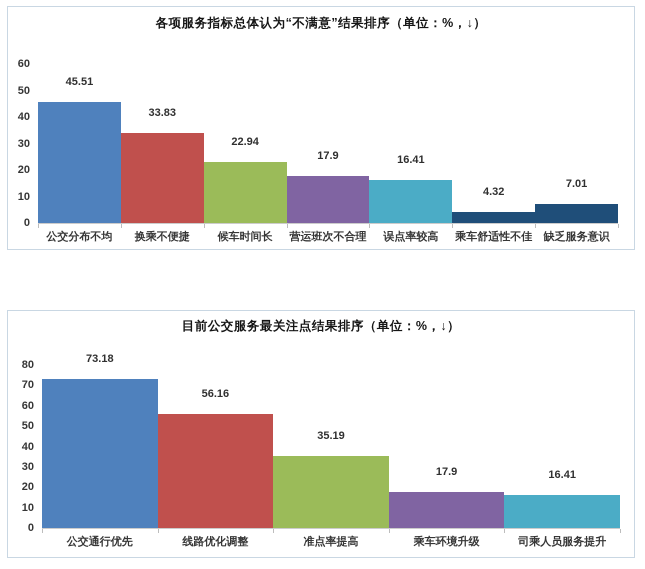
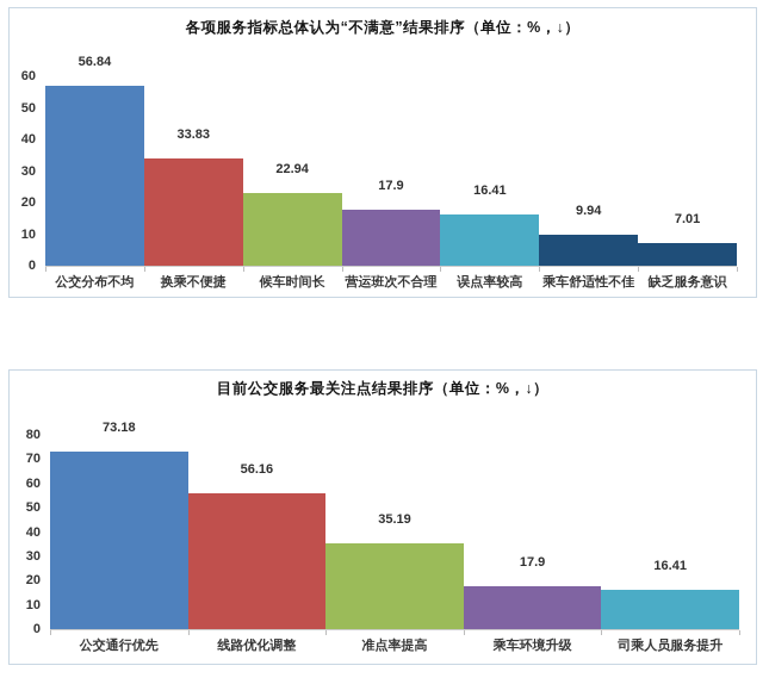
各项服务指标总体认为“不满意”结果排序（单位：%，↓）/公交分布不均: 45.51 -> 56.84
各项服务指标总体认为“不满意”结果排序（单位：%，↓）/乘车舒适性不佳: 4.32 -> 9.94
